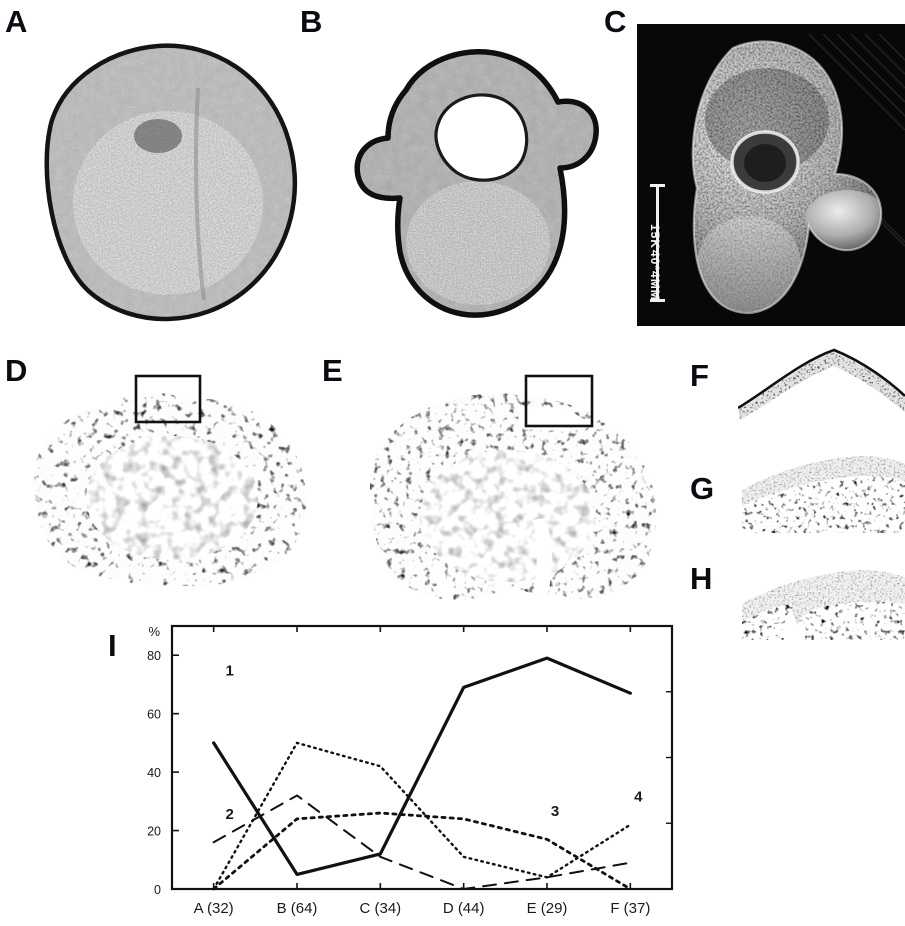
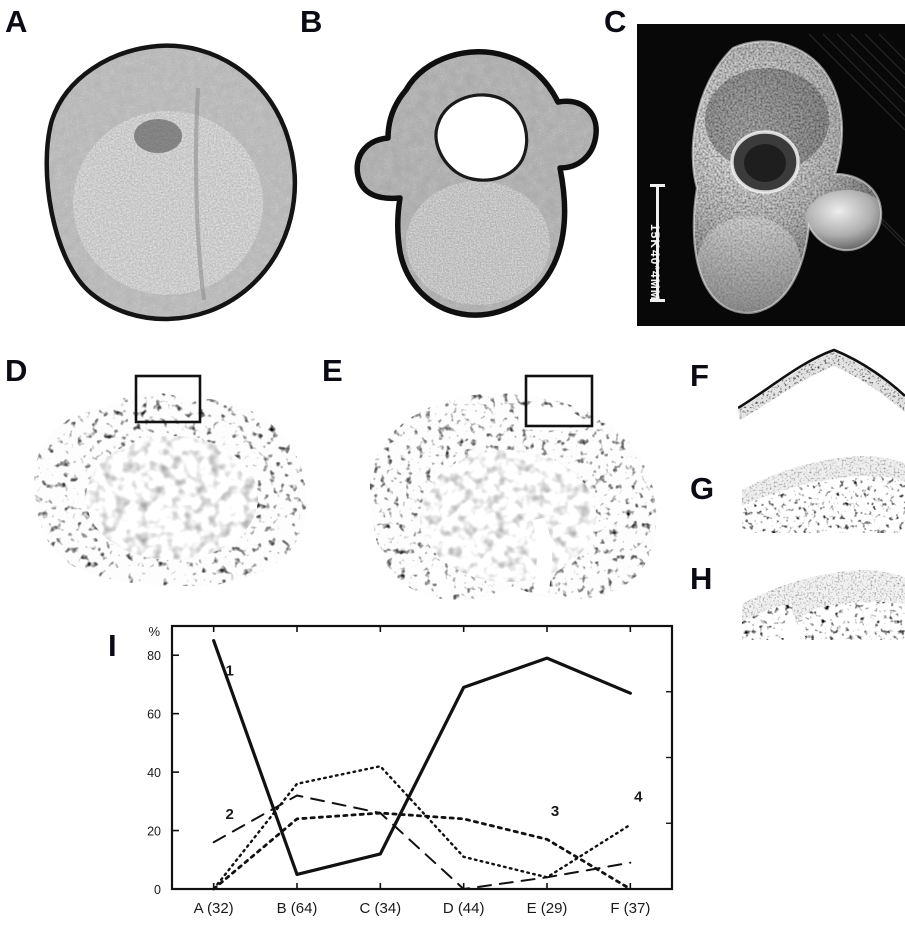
1/A (32): 50 -> 85
4/B (64): 50 -> 36
2/C (34): 11 -> 26
